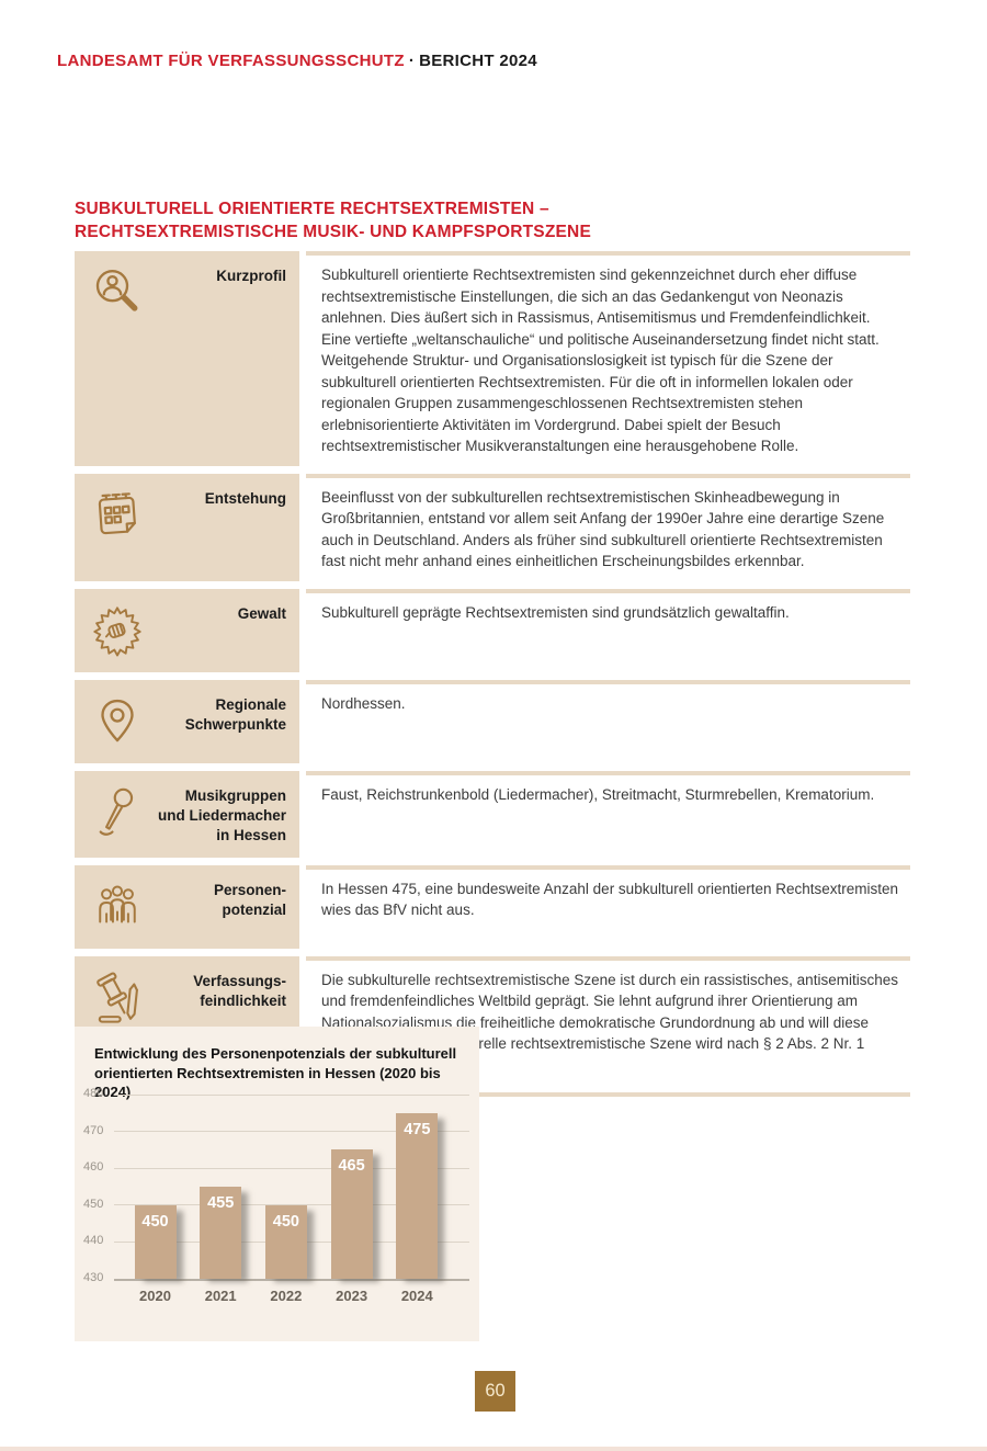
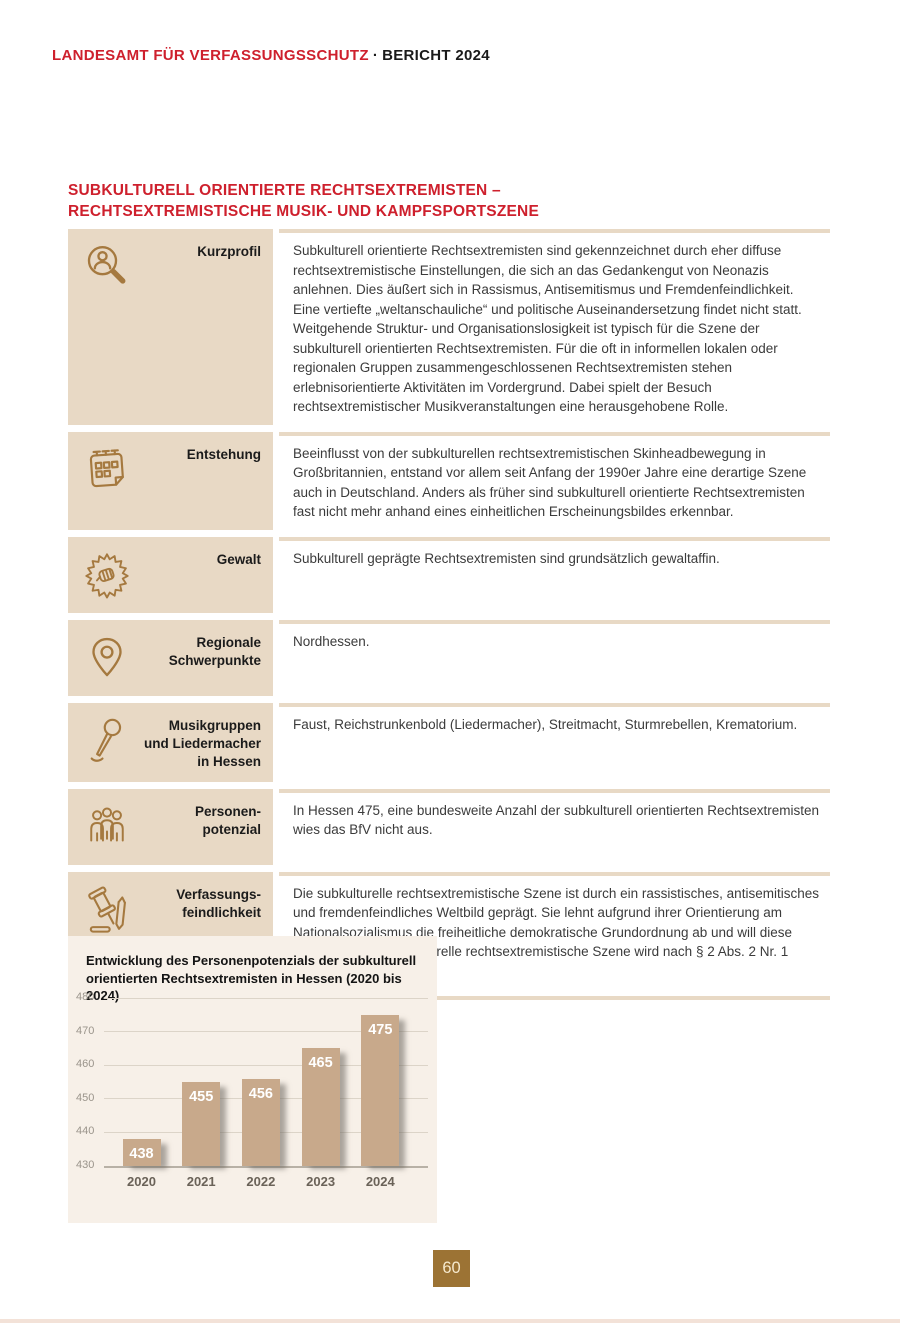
2020: 450 -> 438
2022: 450 -> 456
